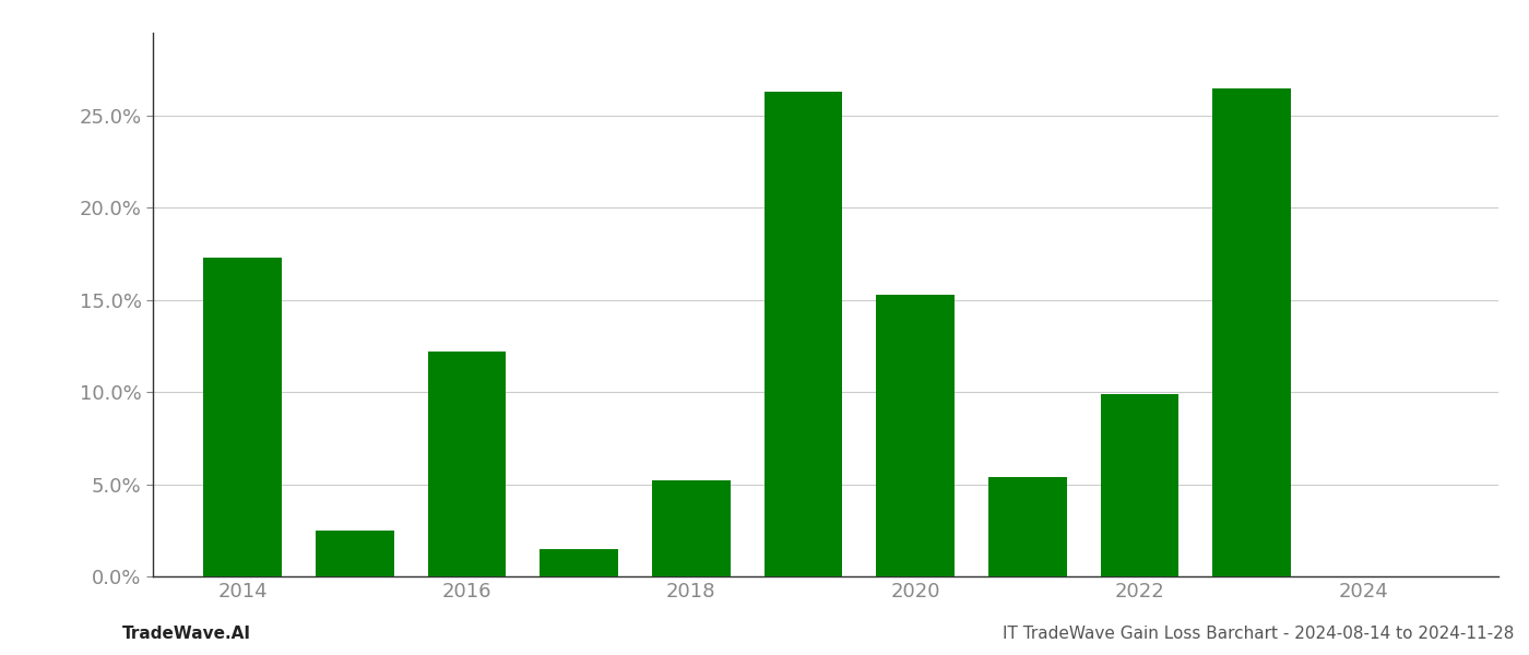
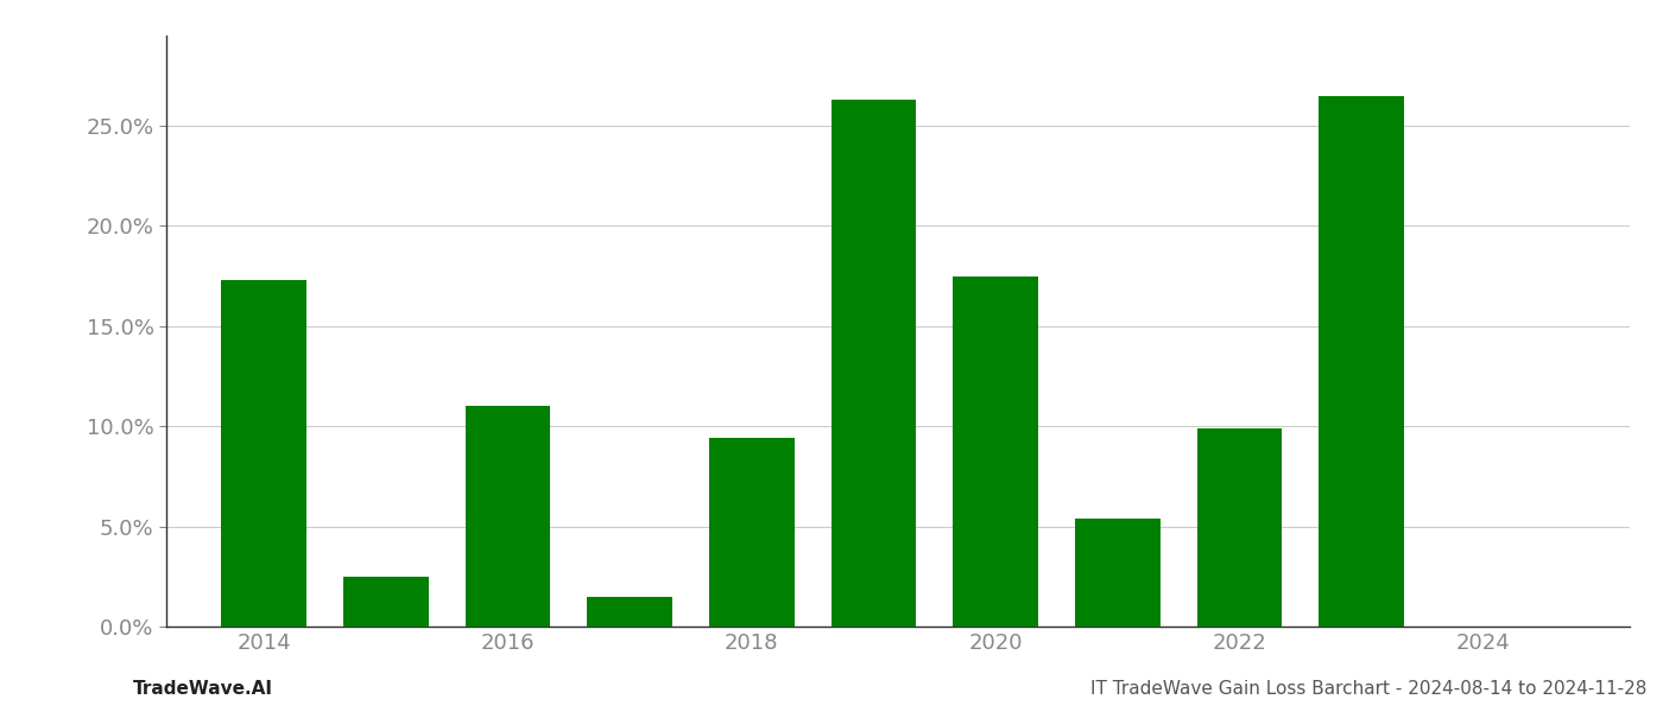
2016: 12.2% -> 11.0%
2018: 5.2% -> 9.4%
2020: 15.3% -> 17.5%
